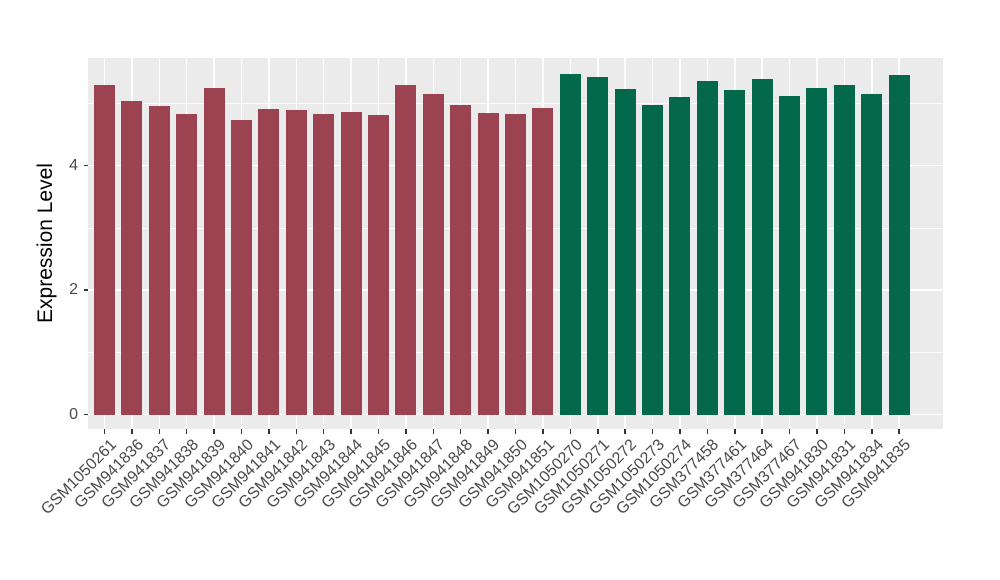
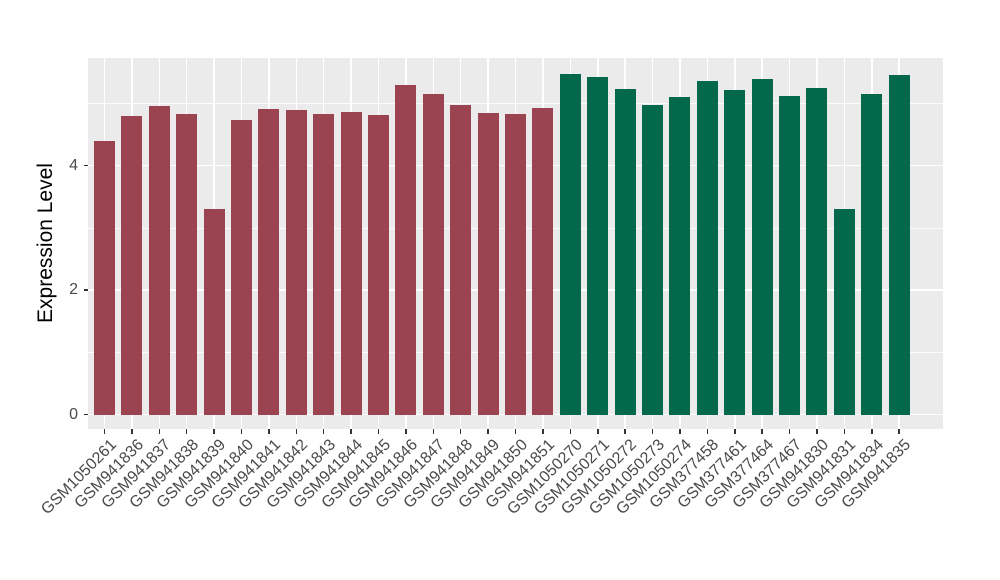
GSM1050261: 5.3 -> 4.4
GSM941836: 5.0 -> 4.8
GSM941839: 5.2 -> 3.3
GSM941831: 5.3 -> 3.3
